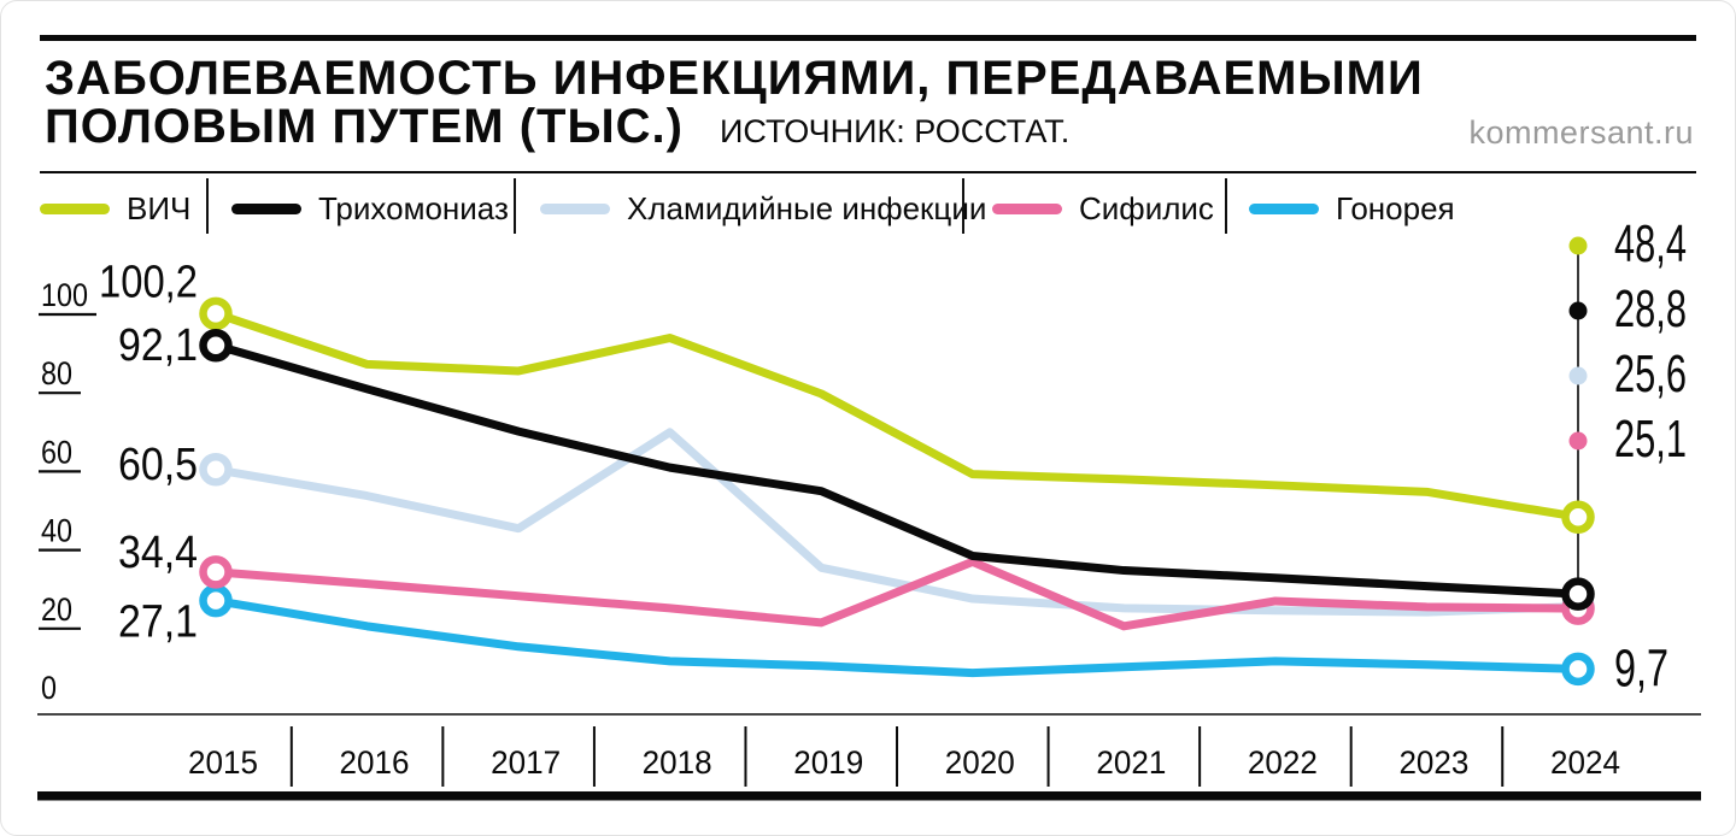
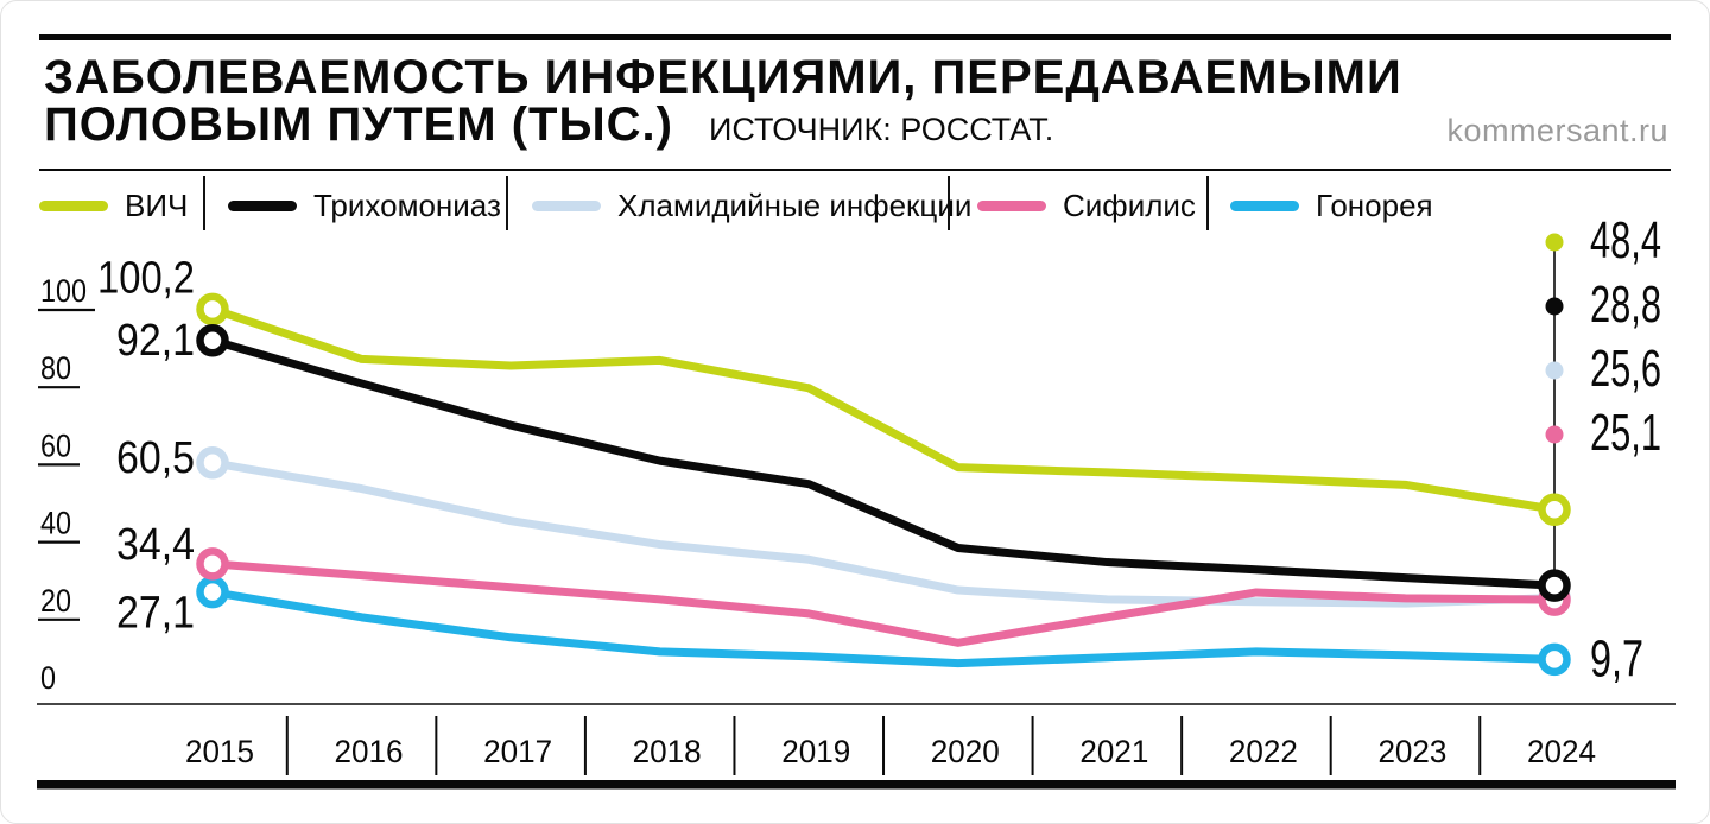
ВИЧ/2018: 94 -> 87
Хламидийные инфекции/2018: 70 -> 39
Сифилис/2020: 37 -> 14
